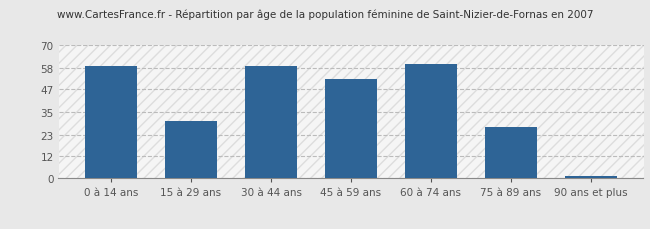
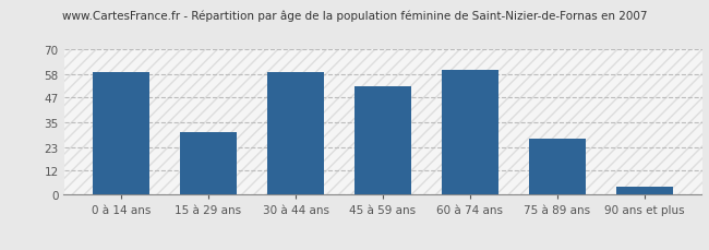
90 ans et plus: 1 -> 4
